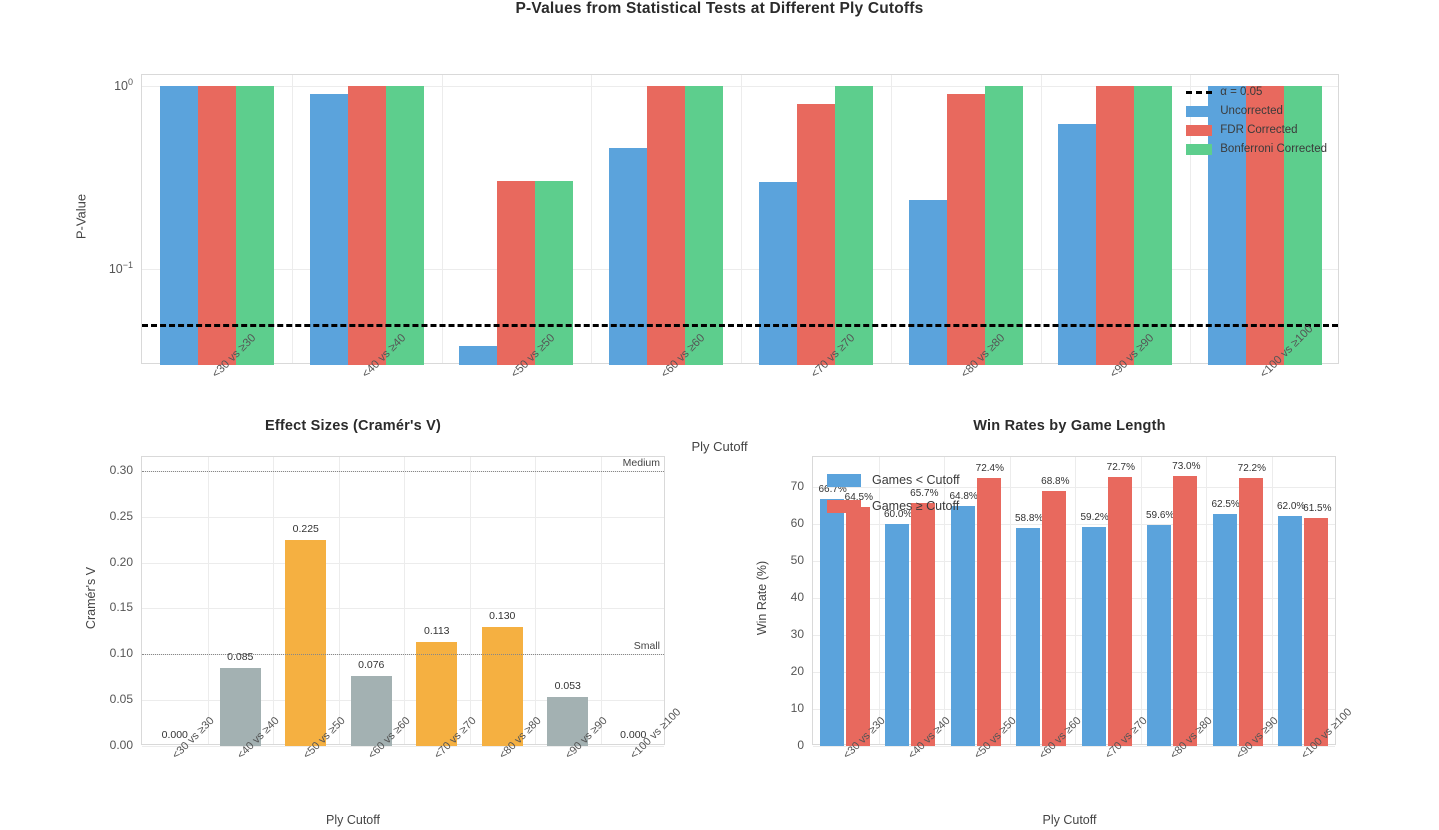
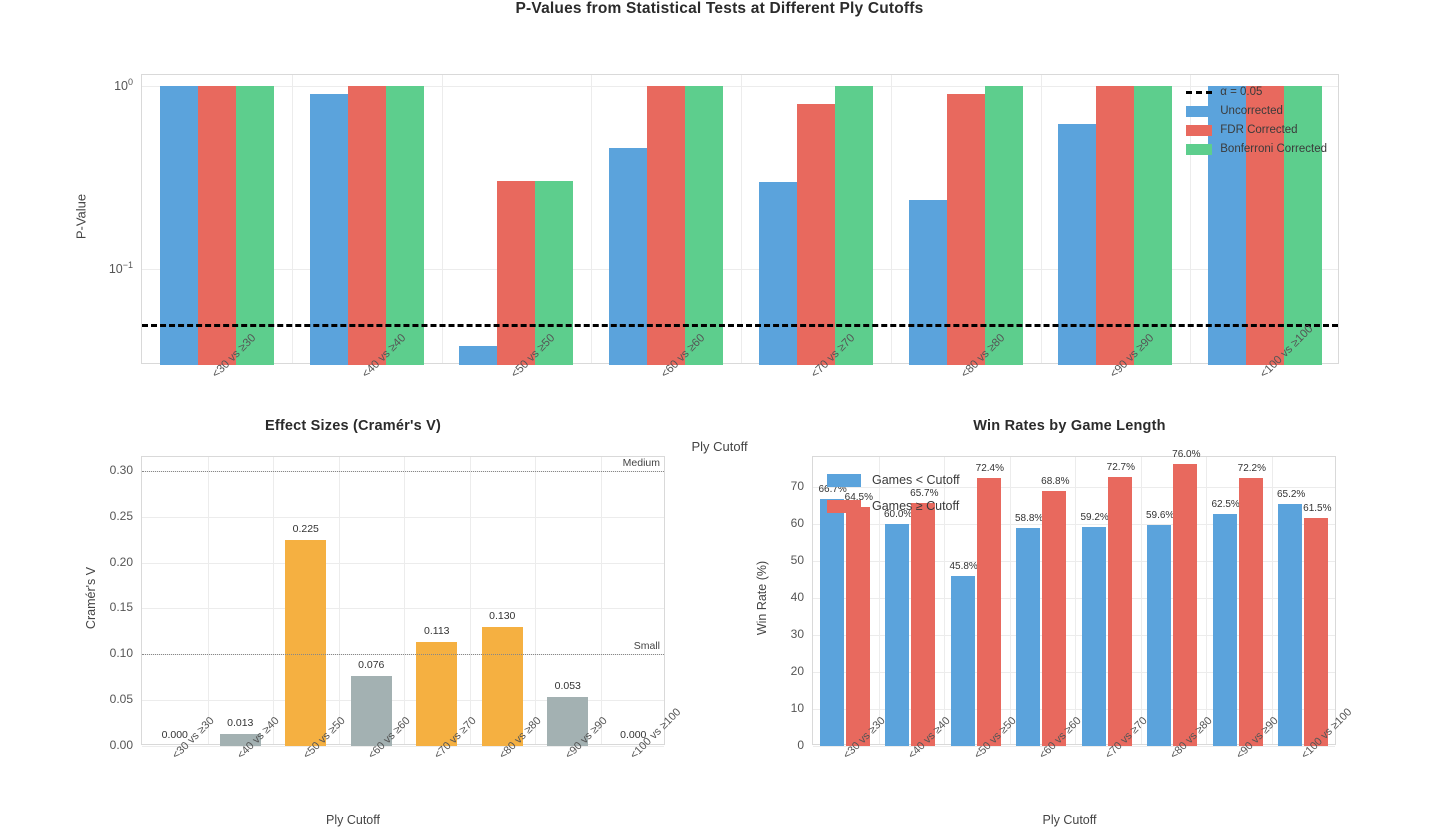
Effect Sizes (Cramér's V)/<40 vs ≥40: 0.085 -> 0.013
Win Rates by Game Length/Games < Cutoff/<50 vs ≥50: 64.8% -> 45.8%
Win Rates by Game Length/Games ≥ Cutoff/<80 vs ≥80: 73.0% -> 76.0%
Win Rates by Game Length/Games < Cutoff/<100 vs ≥100: 62.0% -> 65.2%
